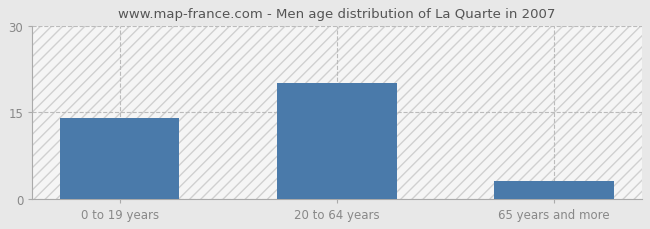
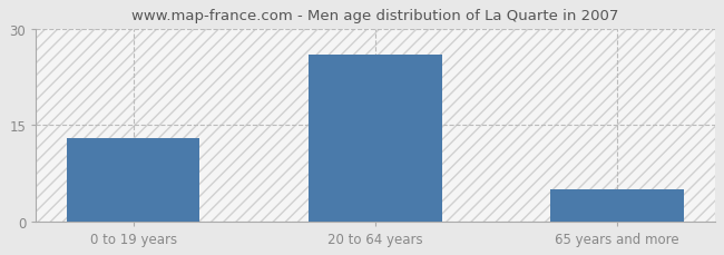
0 to 19 years: 14 -> 13
20 to 64 years: 20 -> 26
65 years and more: 3 -> 5
